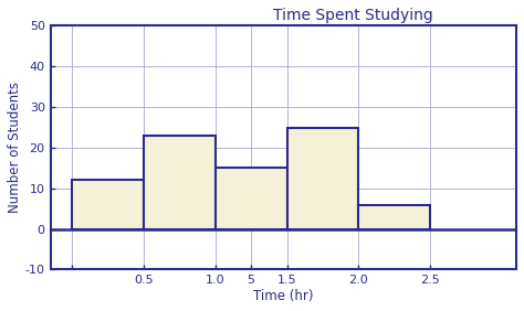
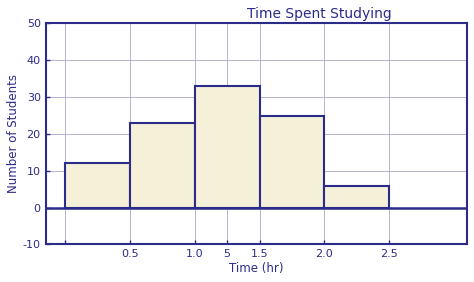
5: 15 -> 33
